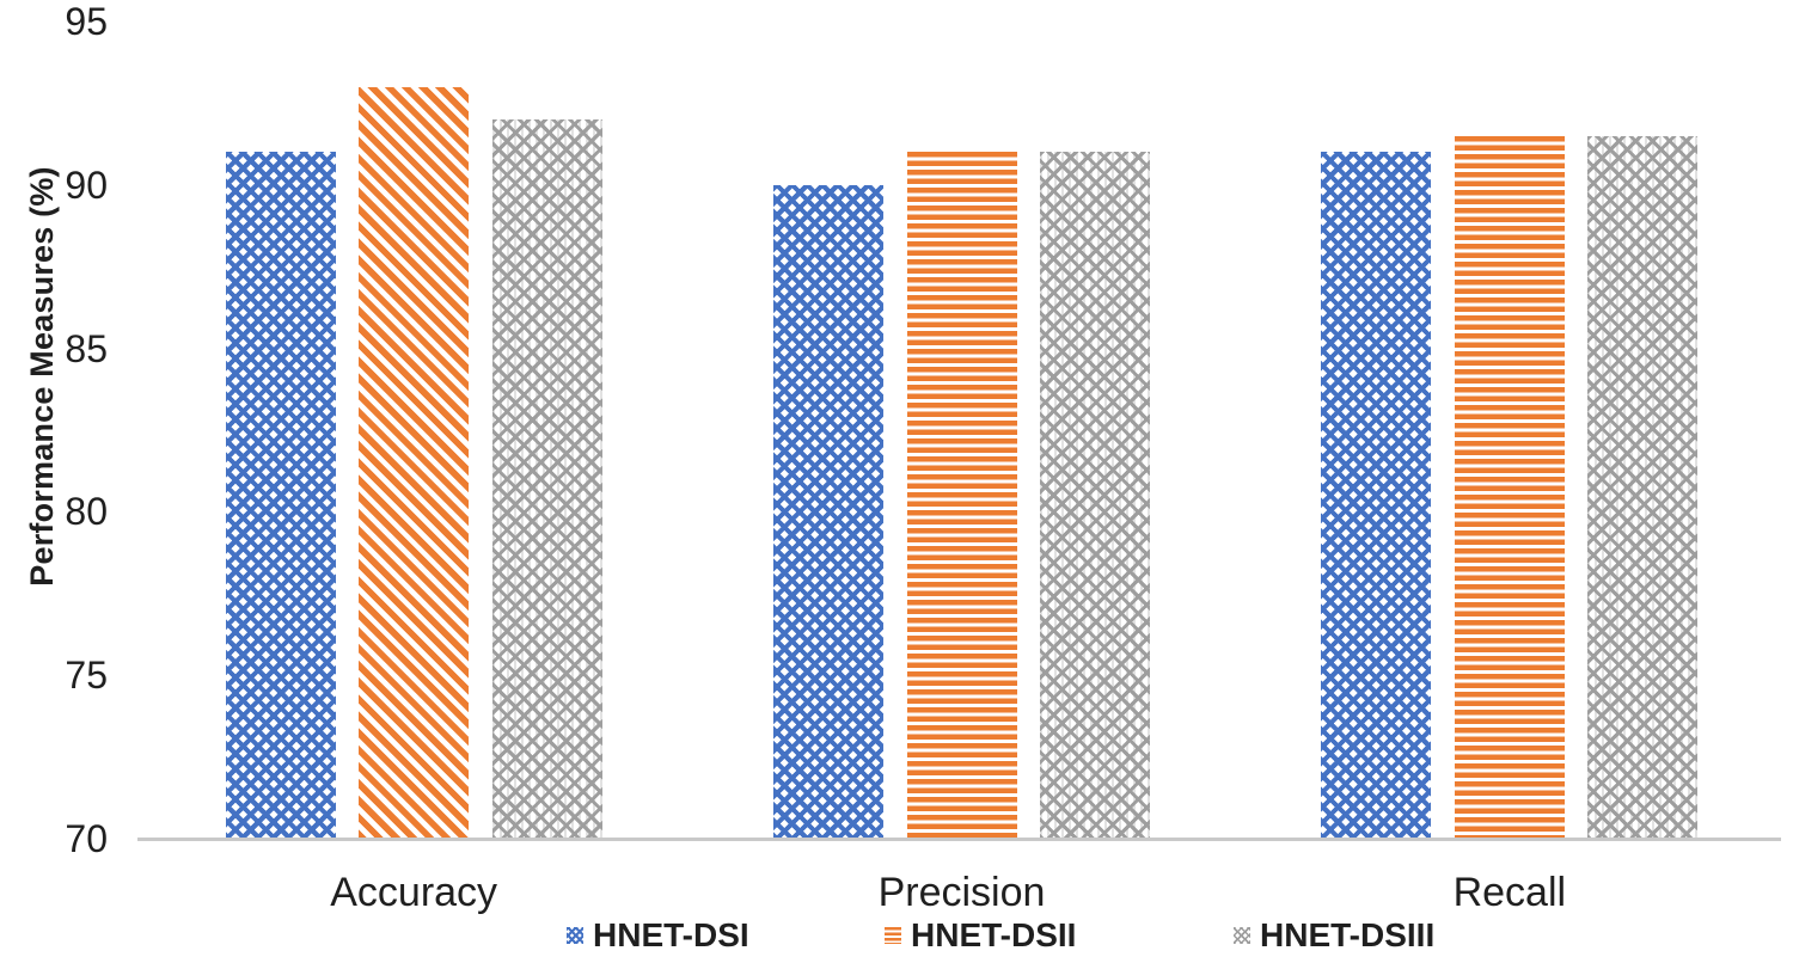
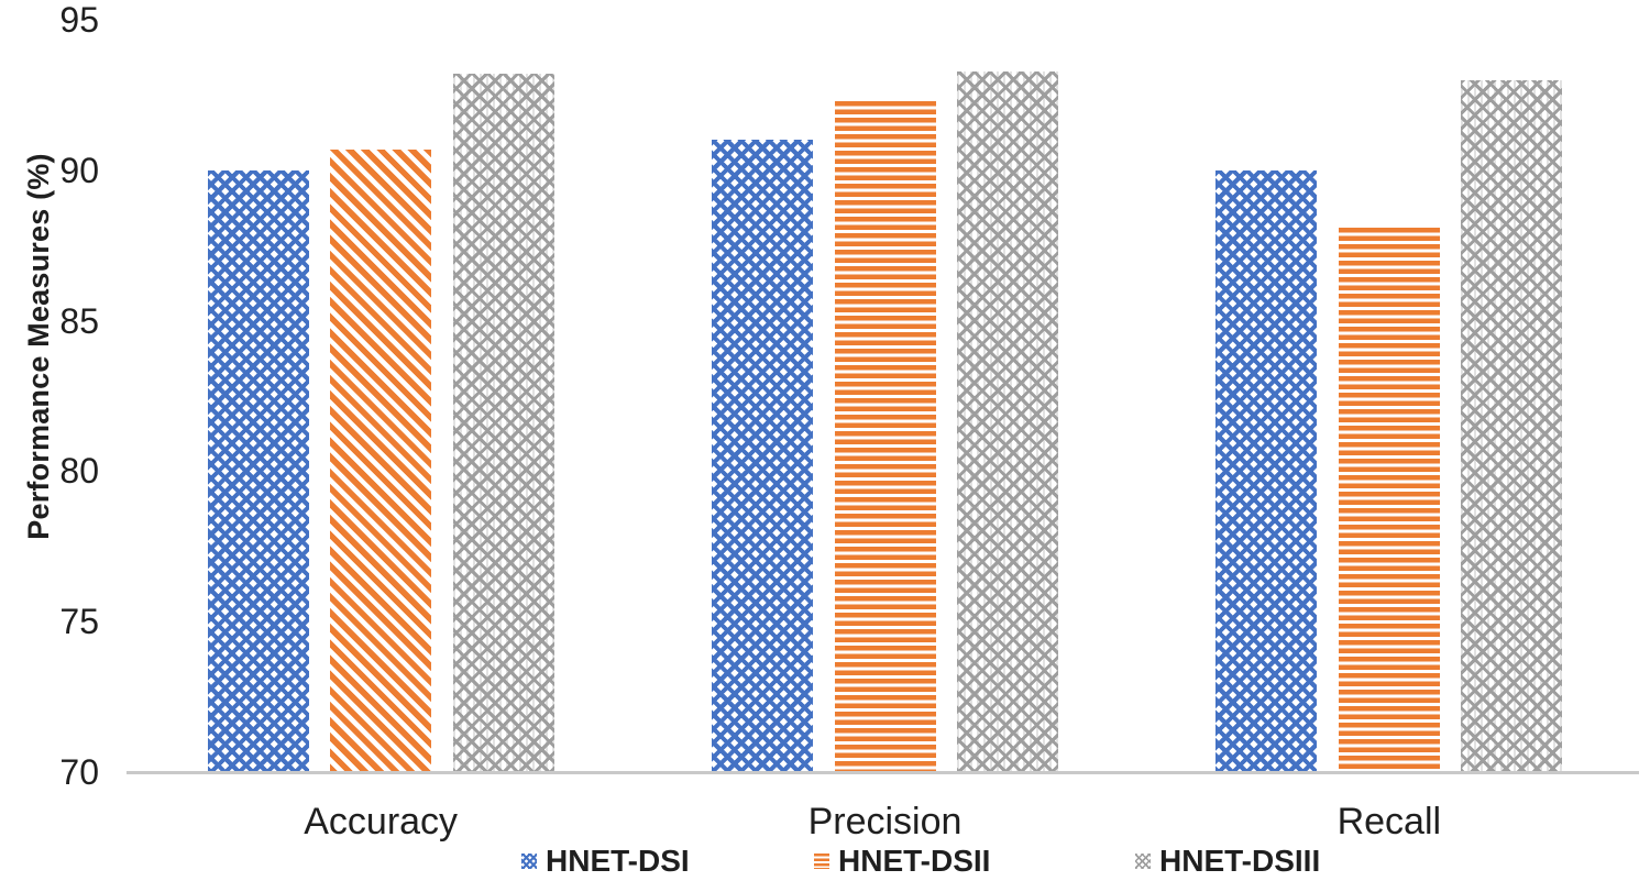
HNET-DSI/Accuracy: 91 -> 90
HNET-DSII/Accuracy: 93.0 -> 90.7
HNET-DSIII/Accuracy: 92.0 -> 93.2
HNET-DSI/Precision: 90 -> 91
HNET-DSII/Precision: 91.0 -> 92.3
HNET-DSIII/Precision: 91.0 -> 93.3
HNET-DSI/Recall: 91 -> 90
HNET-DSII/Recall: 91.5 -> 88.1
HNET-DSIII/Recall: 91.5 -> 93.0
